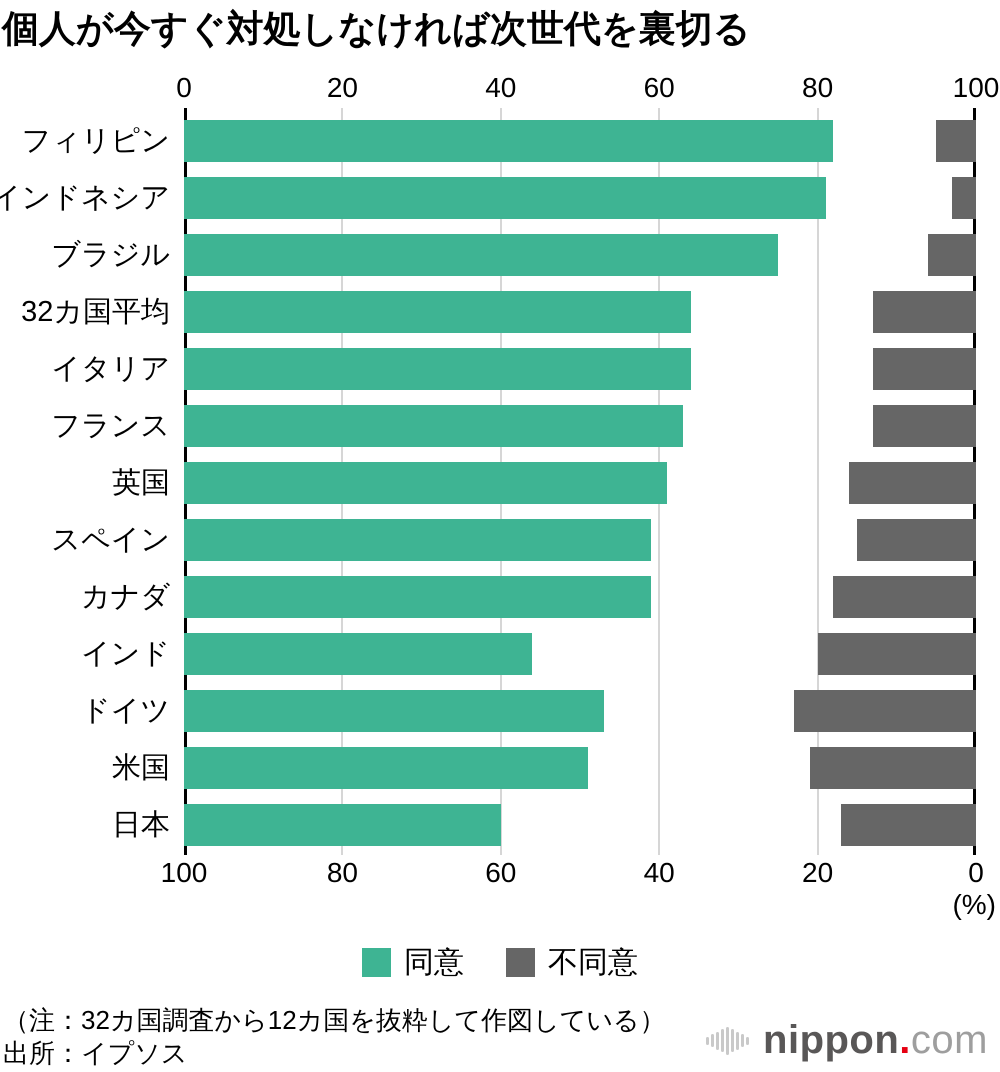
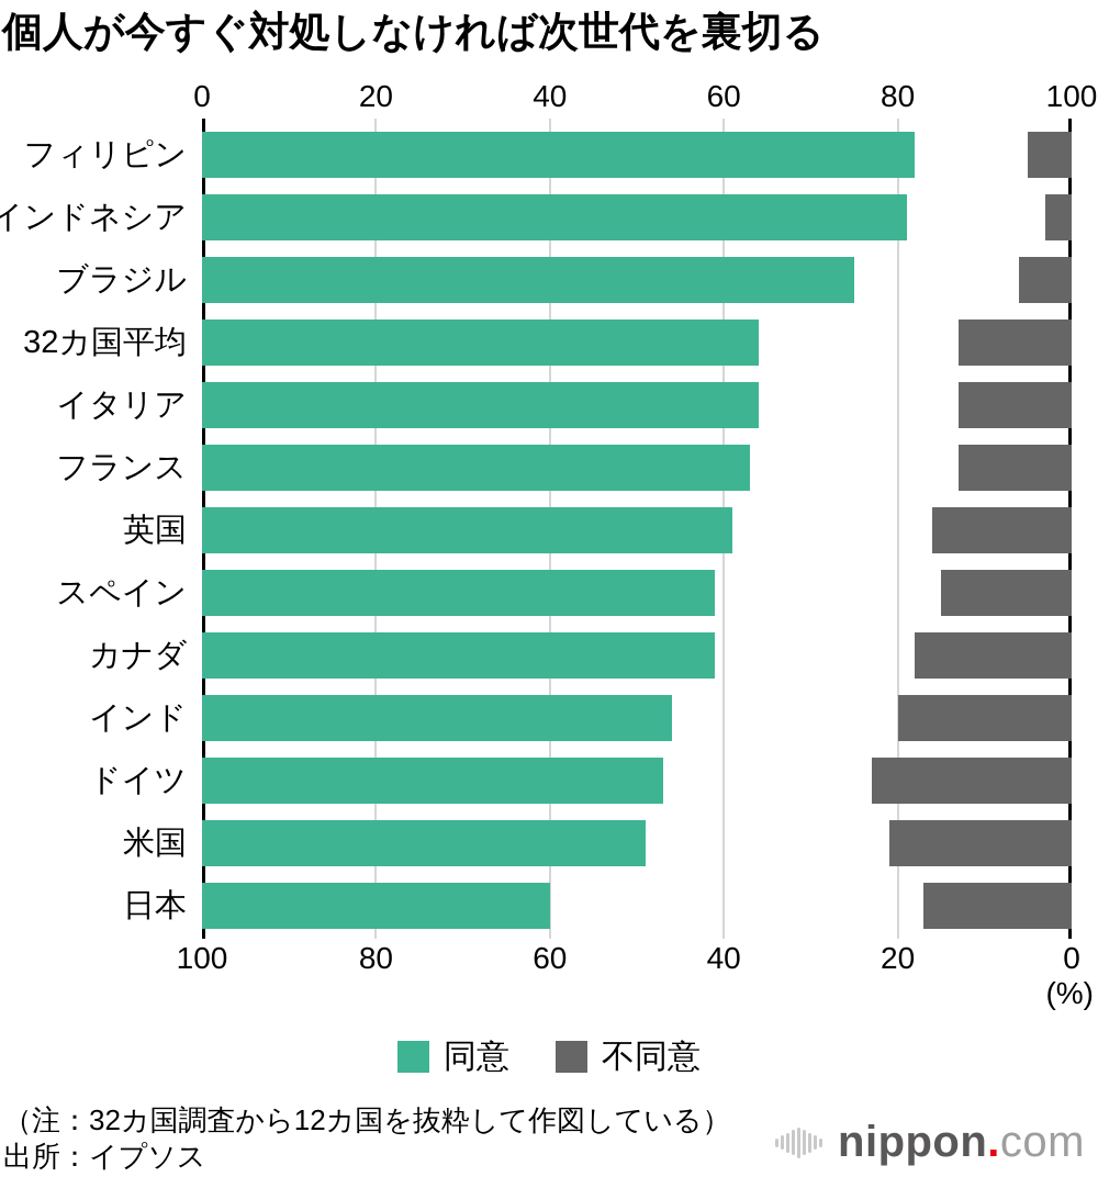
同意/インド: 44 -> 54
